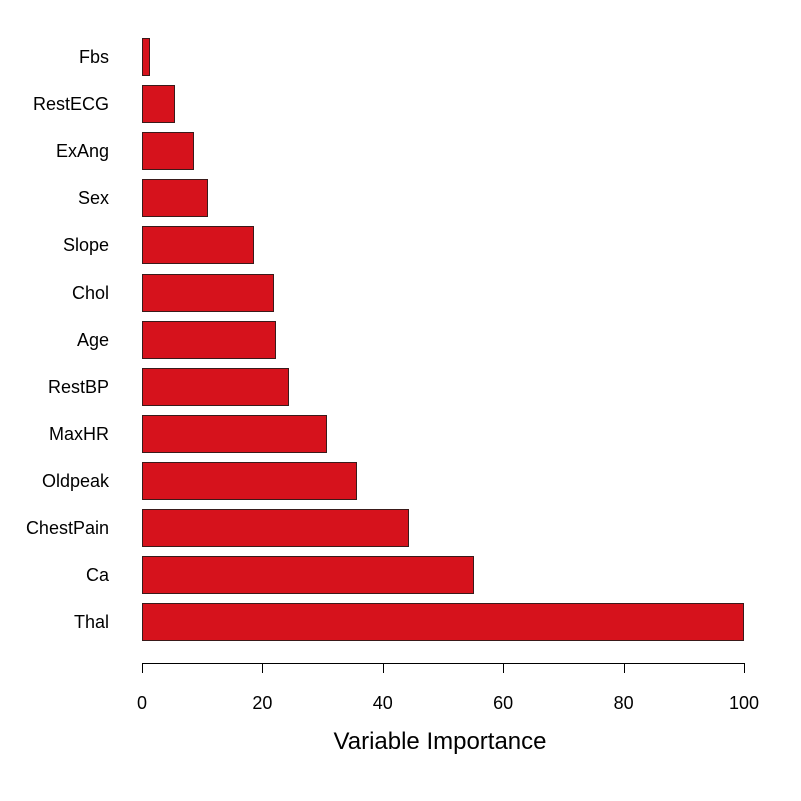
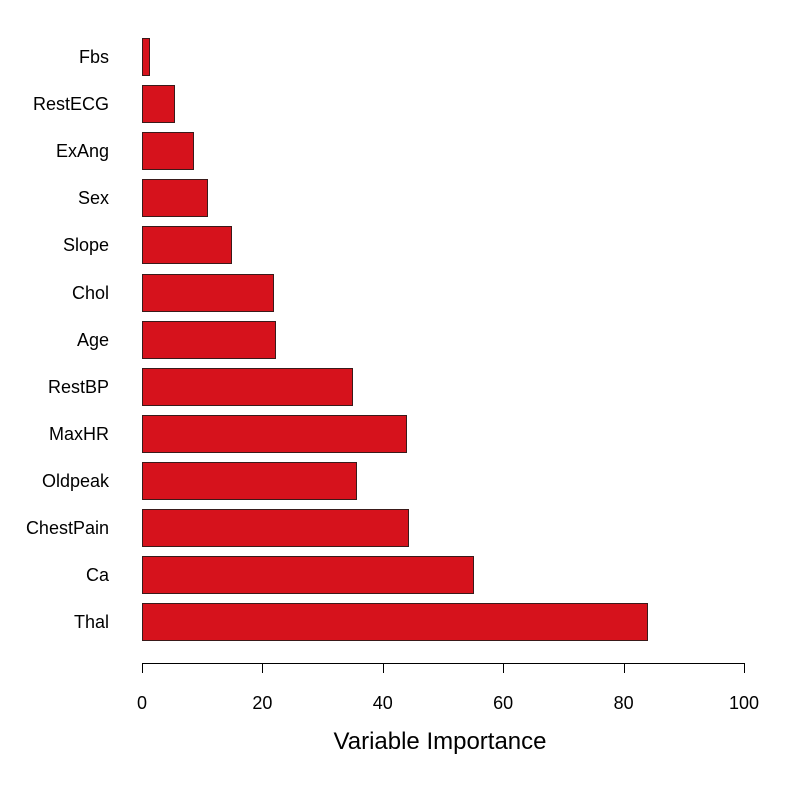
Slope: 19 -> 15
RestBP: 24 -> 35
MaxHR: 31 -> 44
Thal: 100 -> 84
